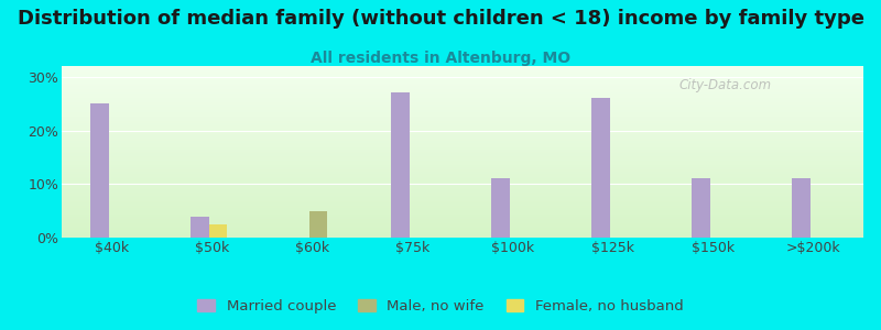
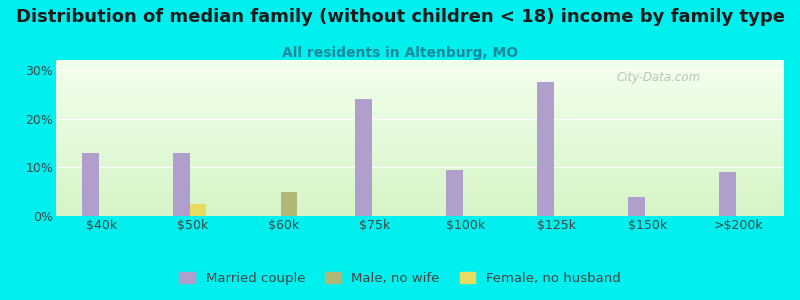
Married couple/$40k: 25.0% -> 13.0%
Married couple/$50k: 4.0% -> 13.0%
Married couple/$75k: 27.0% -> 24.0%
Married couple/$100k: 11.0% -> 9.5%
Married couple/$125k: 26.0% -> 27.5%
Married couple/$150k: 11.0% -> 4.0%
Married couple/>$200k: 11.0% -> 9.0%
